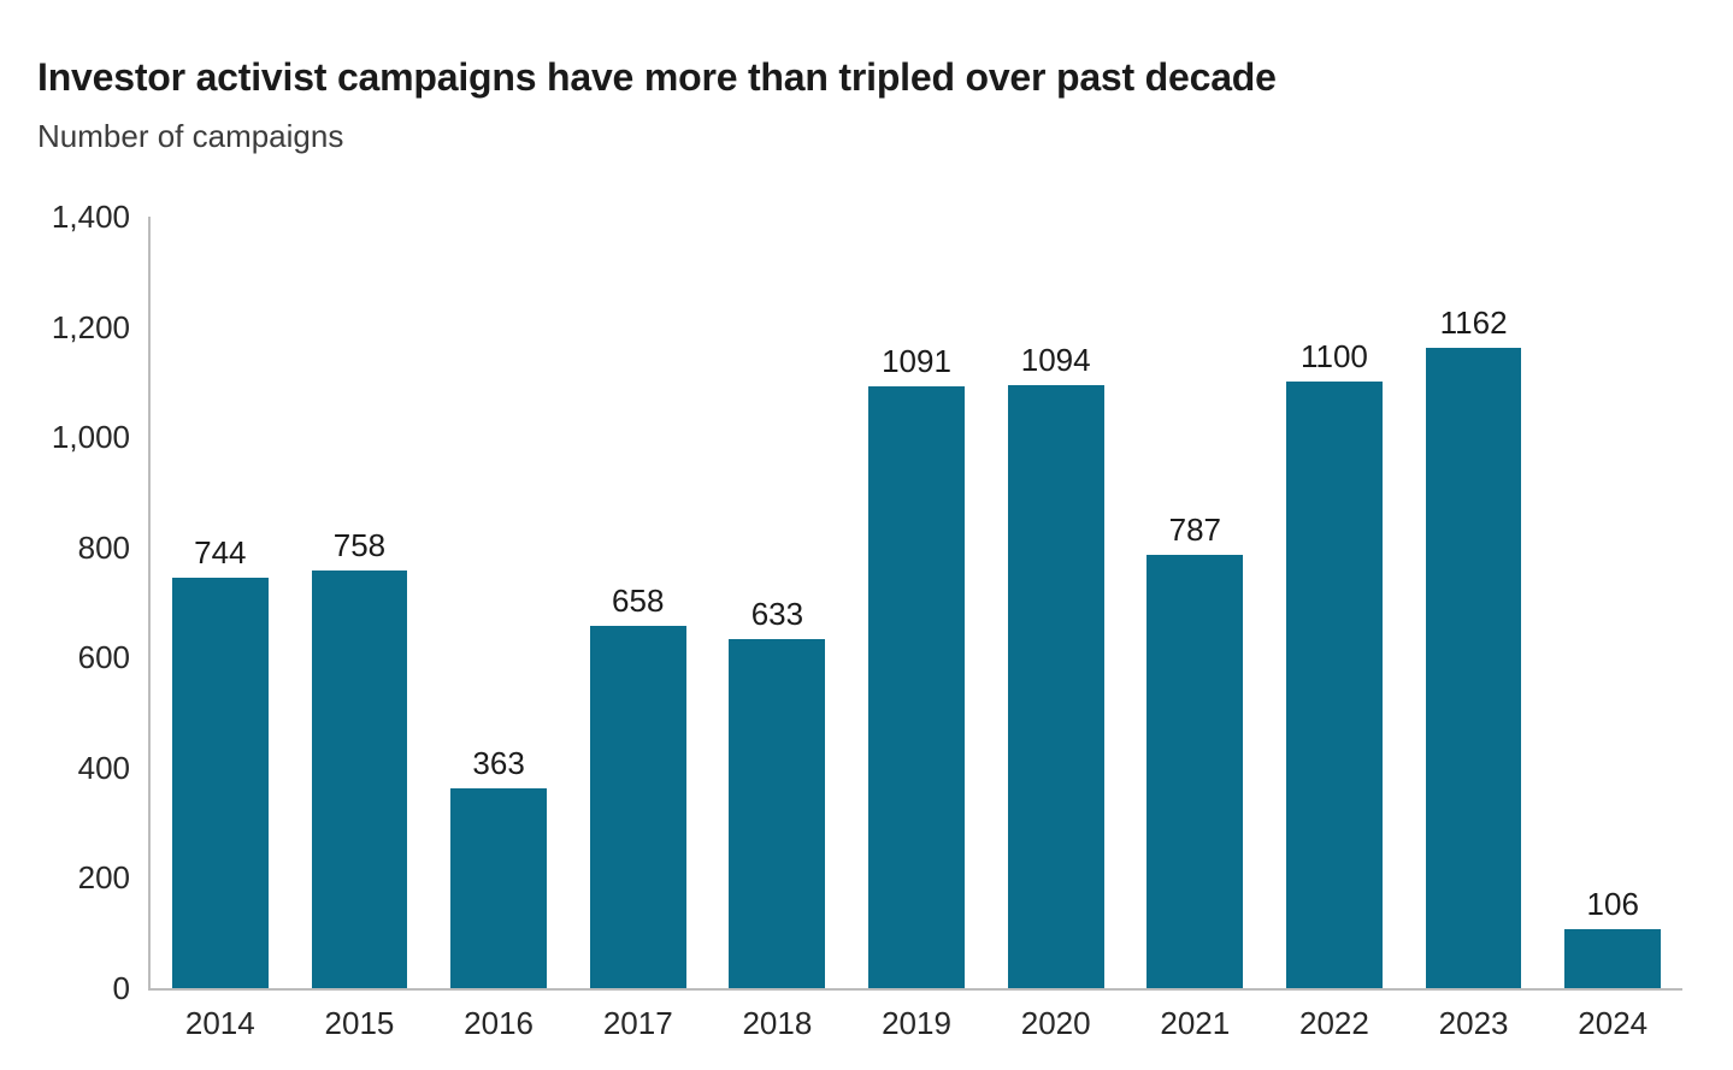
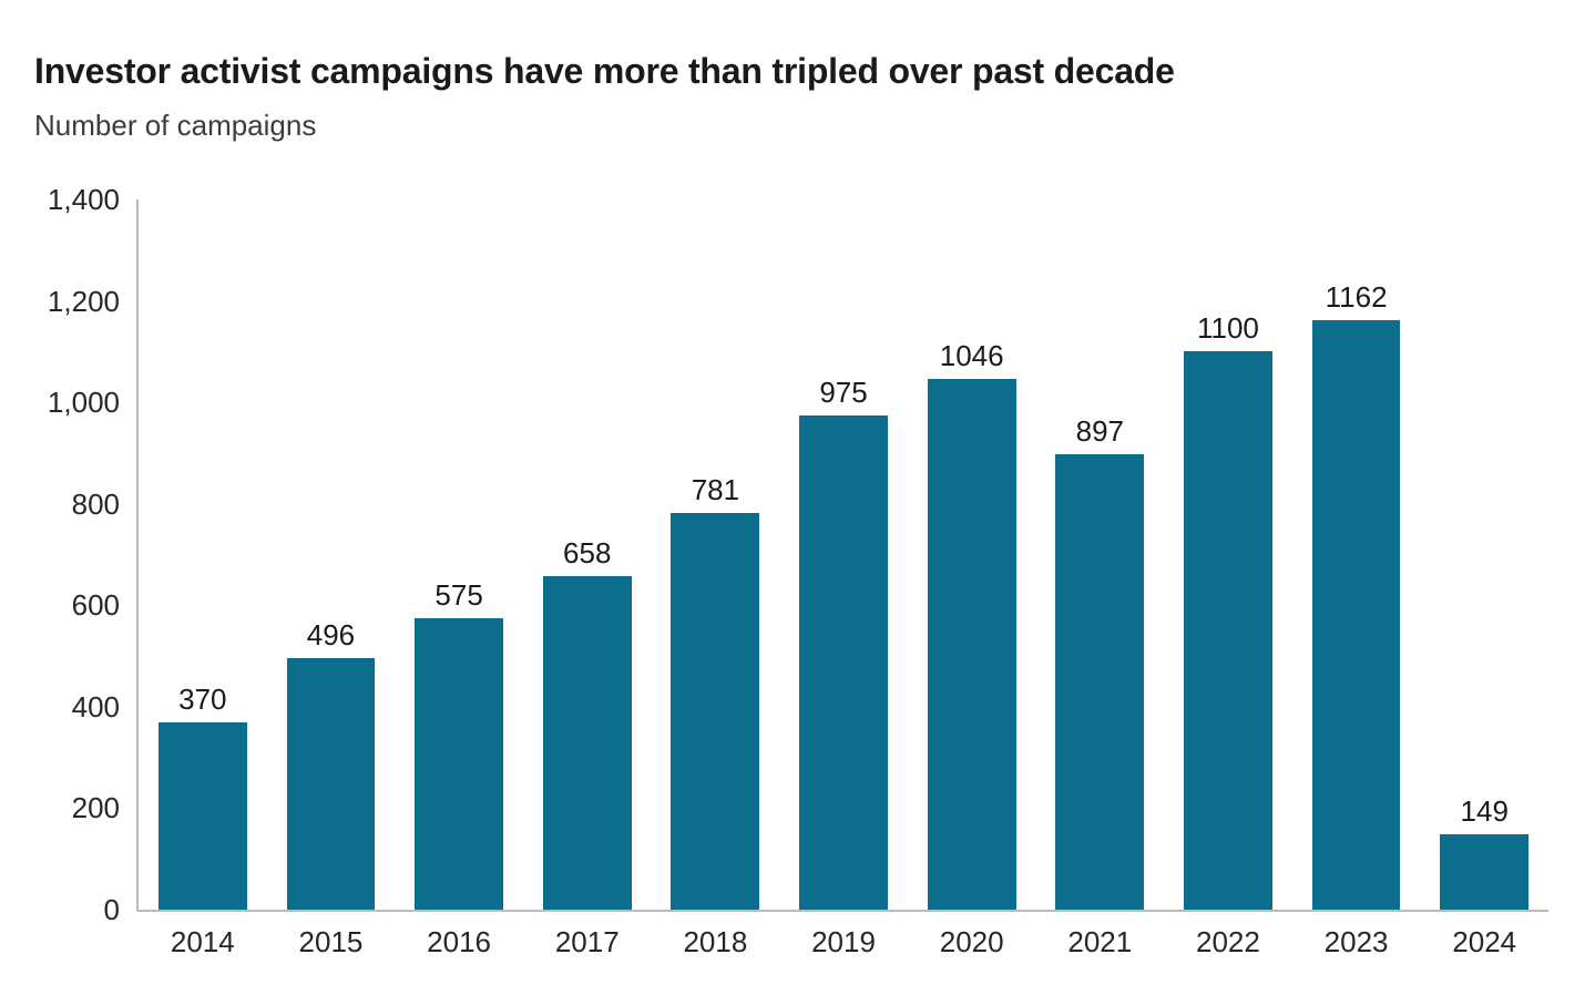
2014: 744 -> 370
2015: 758 -> 496
2016: 363 -> 575
2018: 633 -> 781
2019: 1091 -> 975
2020: 1094 -> 1046
2021: 787 -> 897
2024: 106 -> 149
